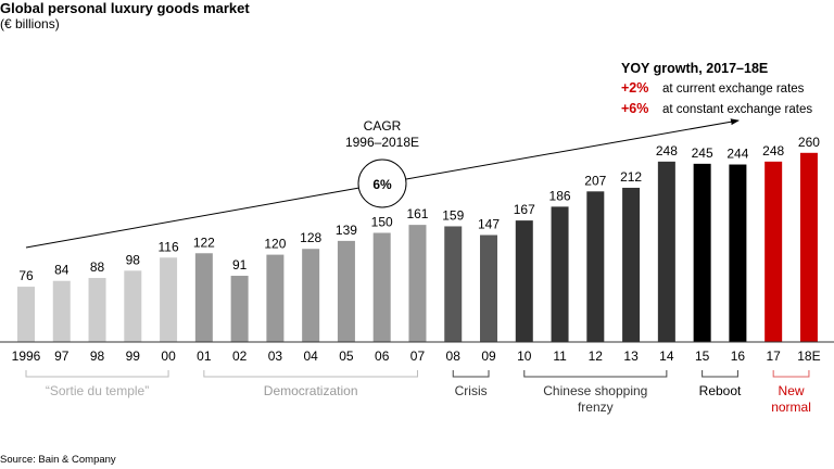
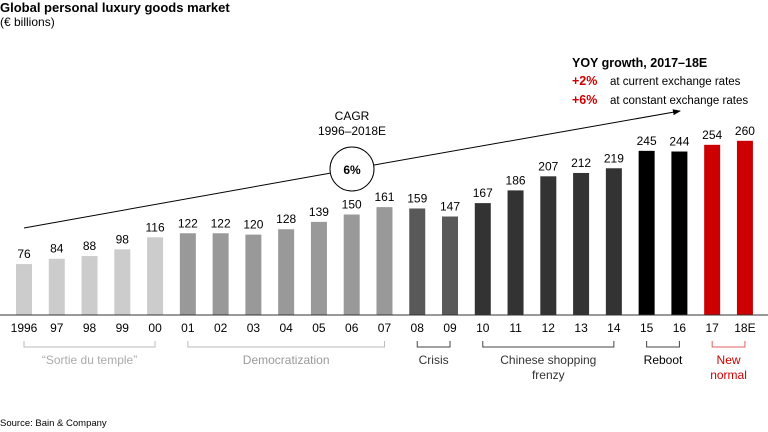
02: 91 -> 122
14: 248 -> 219
17: 248 -> 254
